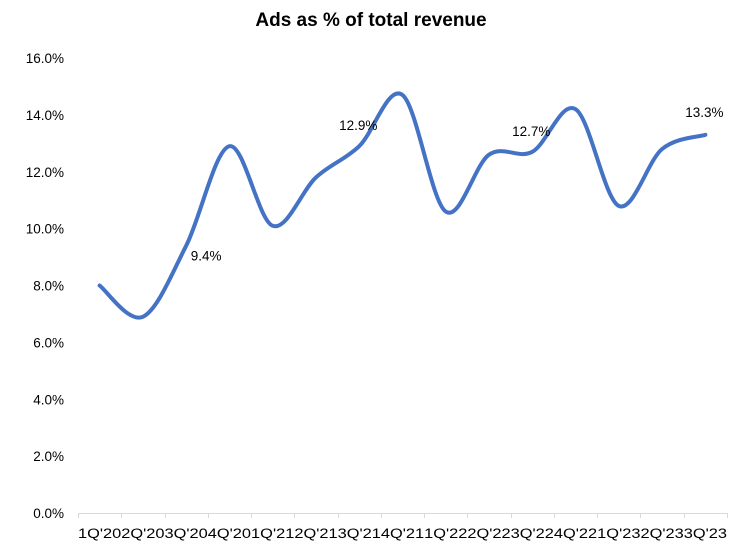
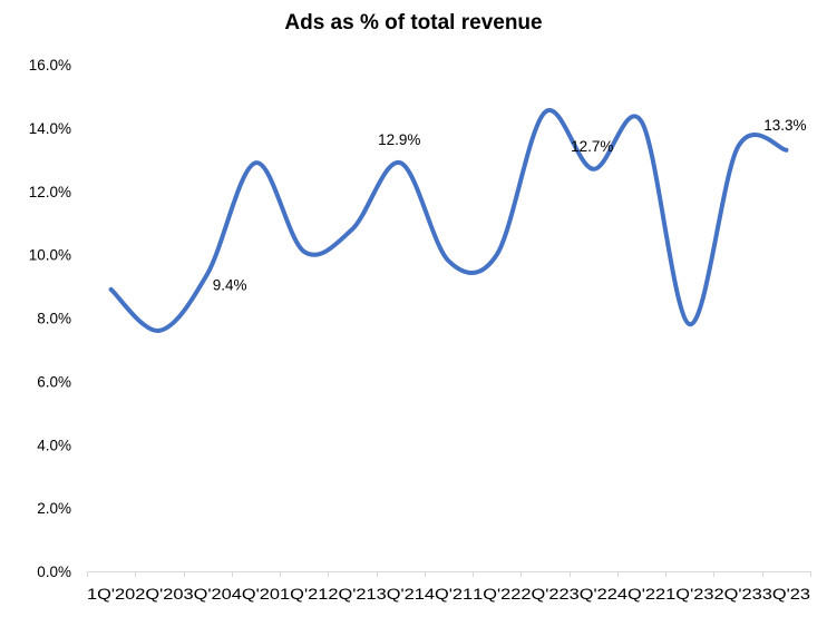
1Q'20: 8.0% -> 8.9%
2Q'20: 6.9% -> 7.6%
2Q'21: 11.8% -> 10.8%
4Q'21: 14.7% -> 9.8%
1Q'22: 10.6% -> 10.0%
2Q'22: 12.6% -> 14.5%
1Q'23: 10.8% -> 7.8%
2Q'23: 12.8% -> 13.4%
